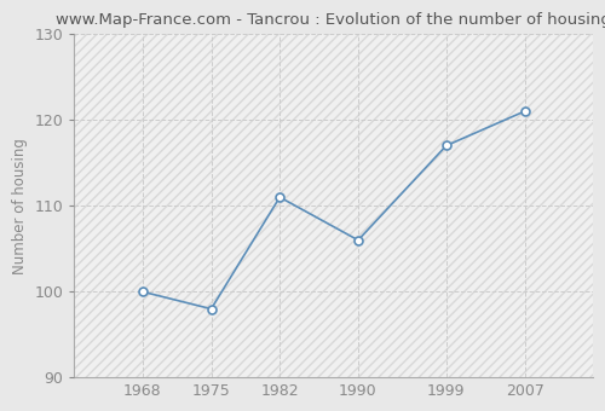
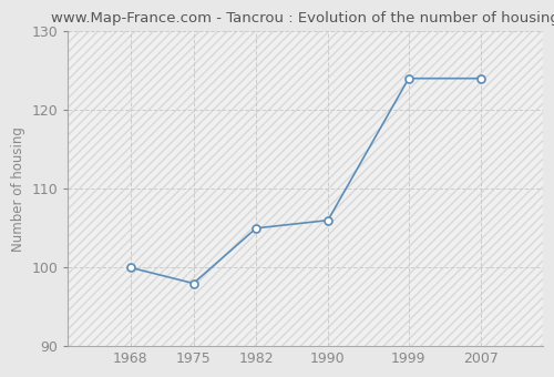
1982: 111 -> 105
1999: 117 -> 124
2007: 121 -> 124
